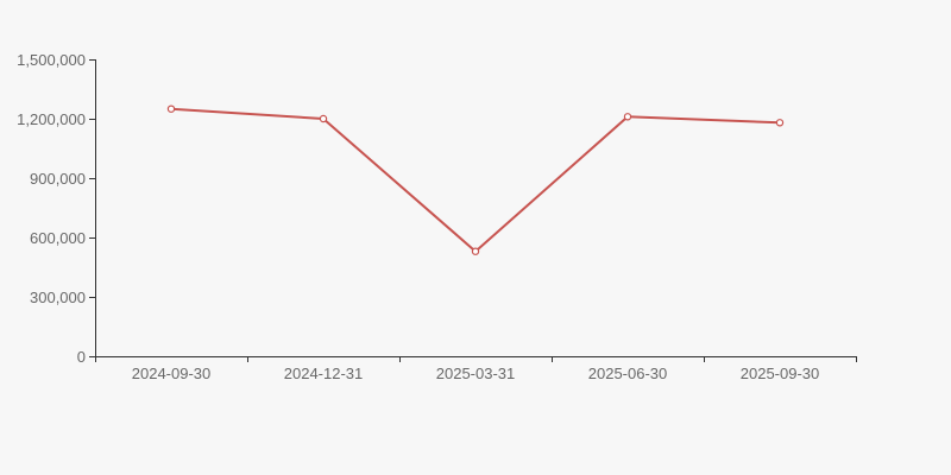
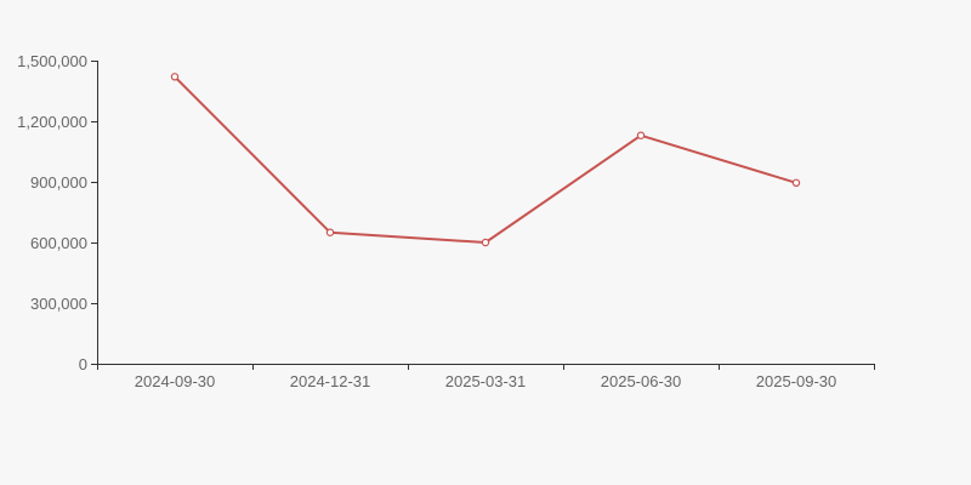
2024-09-30: 1250000 -> 1420000
2024-12-31: 1200000 -> 650000
2025-03-31: 530000 -> 600000
2025-06-30: 1210000 -> 1130000
2025-09-30: 1180000 -> 900000
